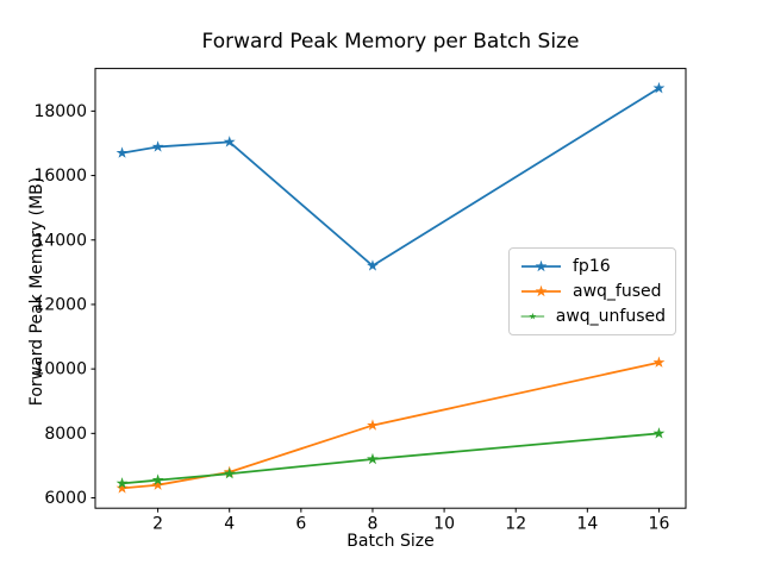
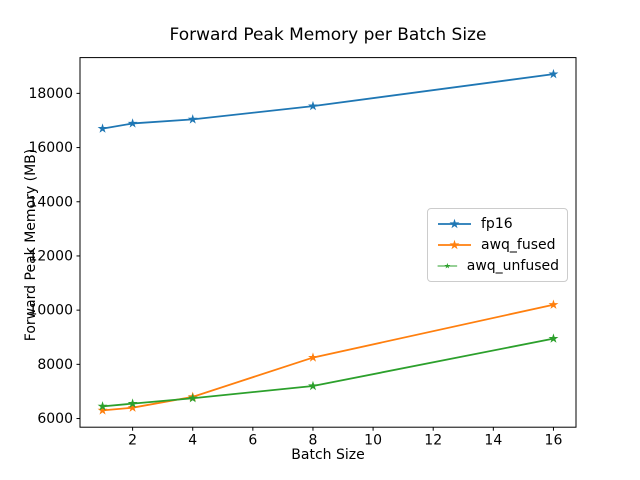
fp16/8: 13200 -> 17500
awq_unfused/16: 8000 -> 9000
